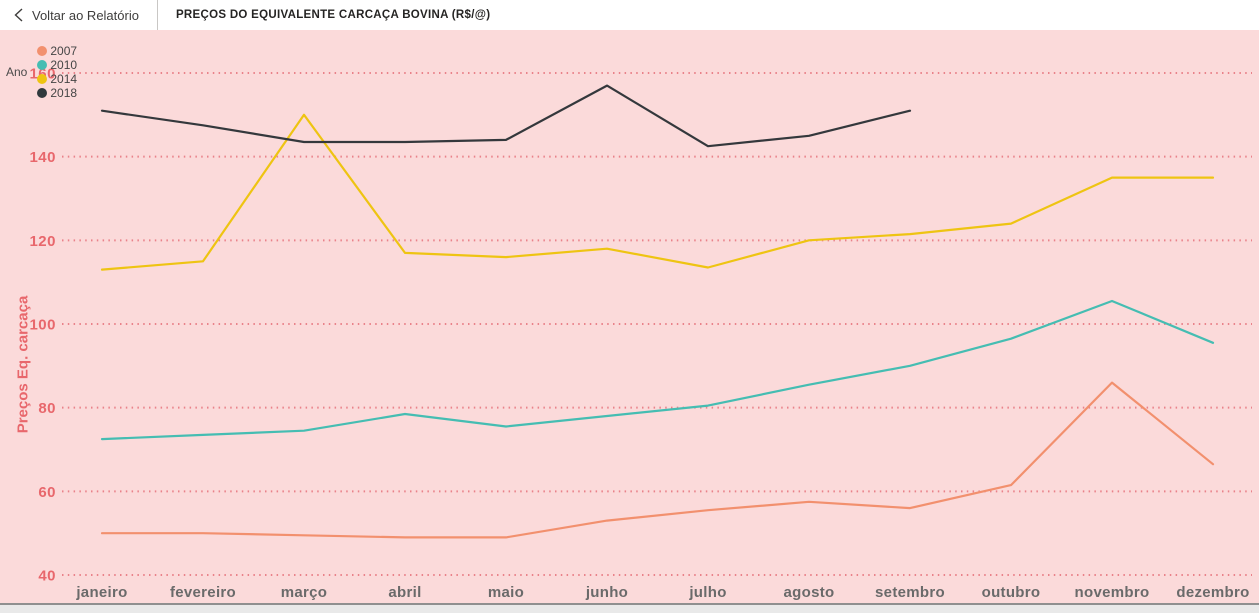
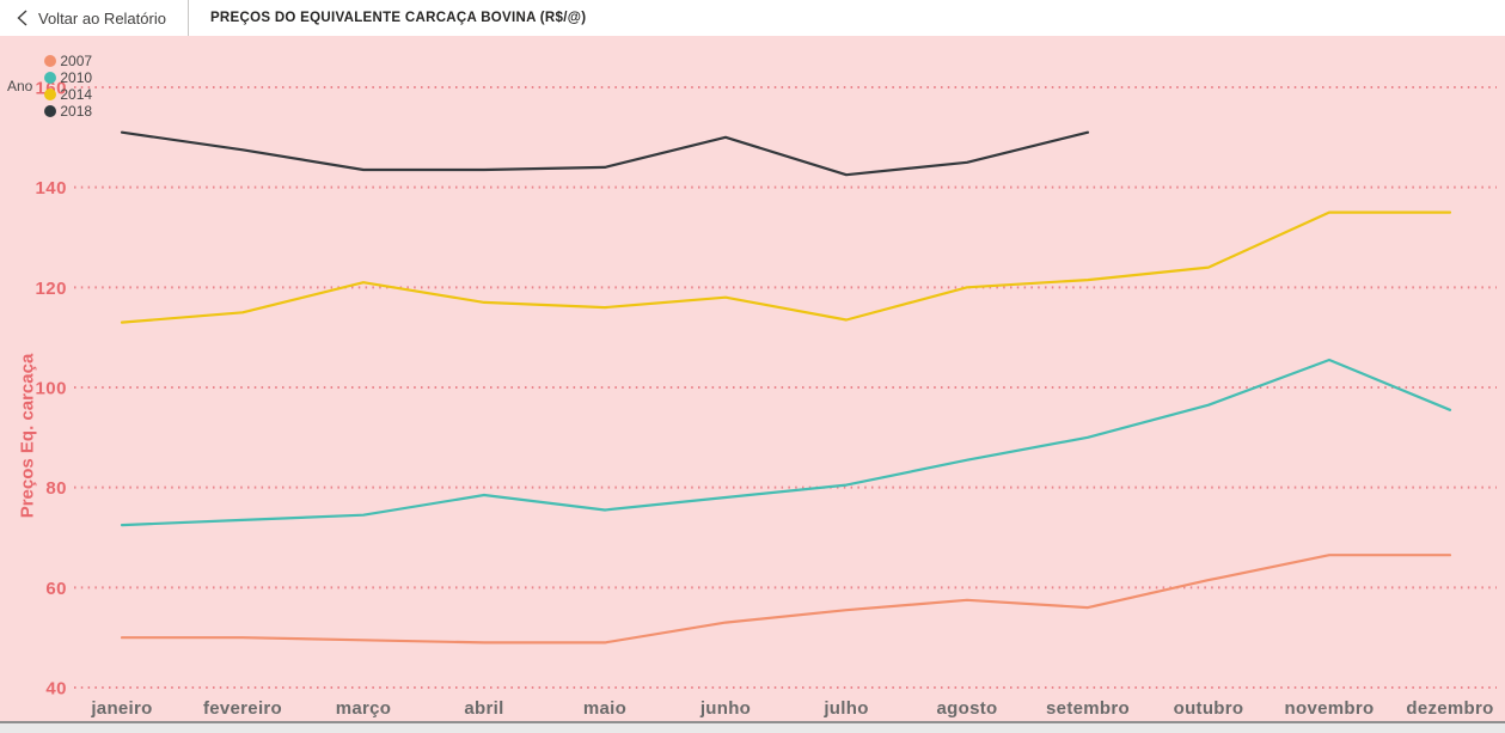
2014/março: 150 -> 121
2018/junho: 157 -> 150
2007/novembro: 86 -> 66
